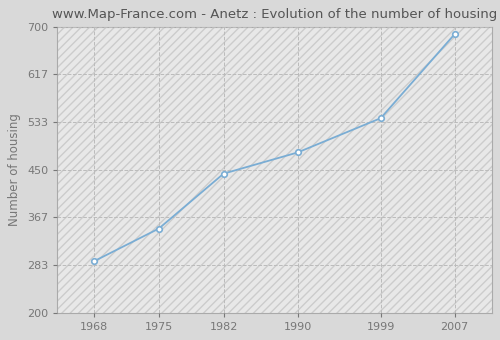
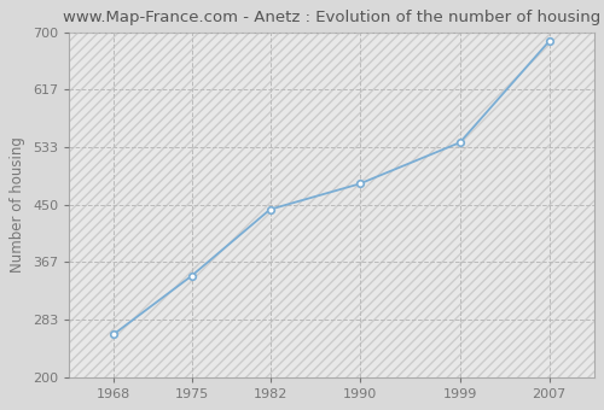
1968: 290 -> 262
